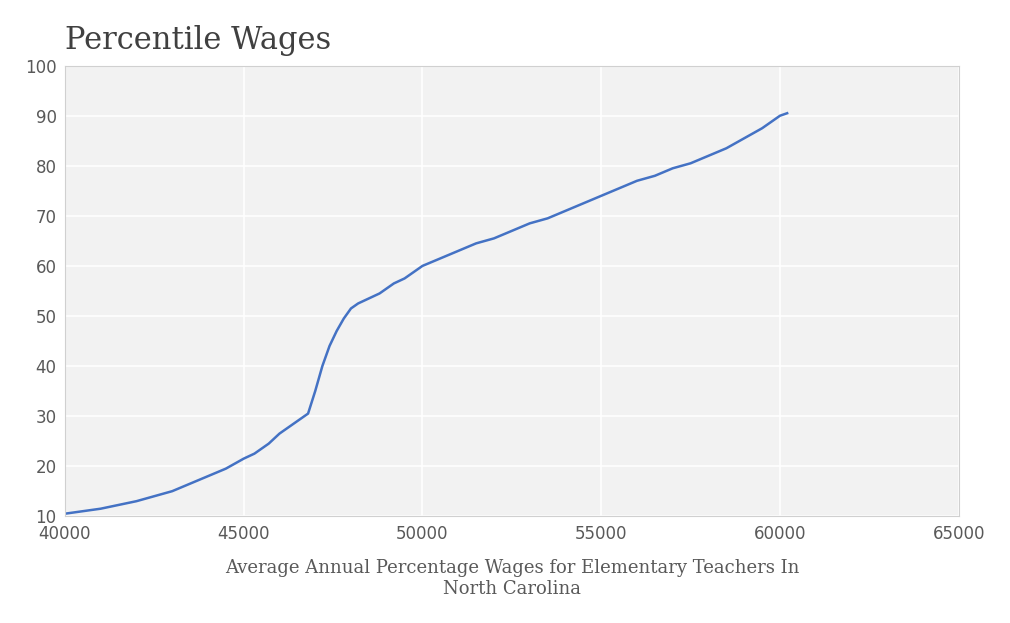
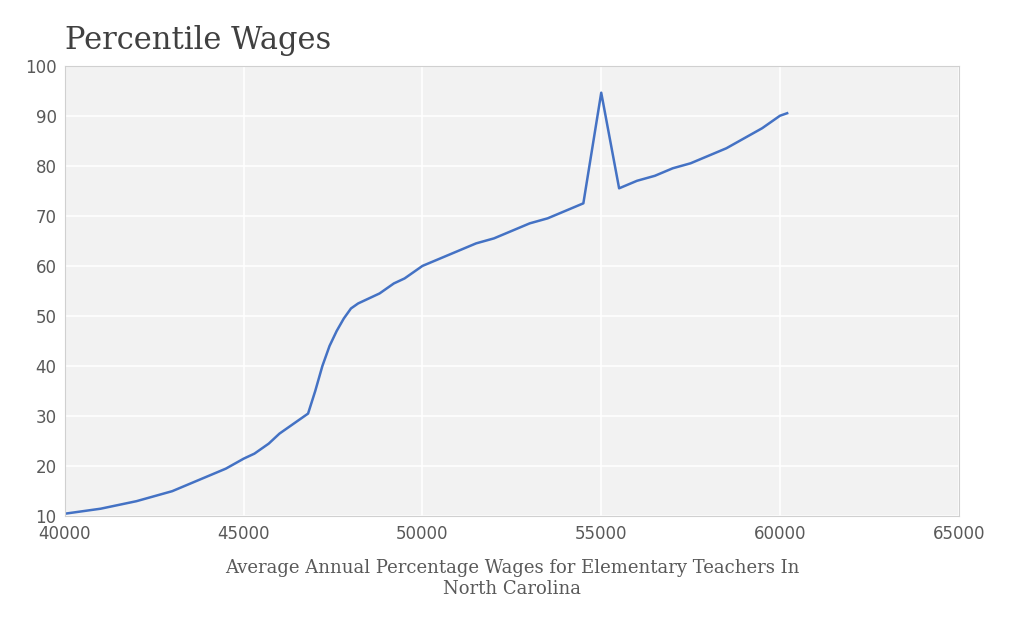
55000: 74.0 -> 94.6
